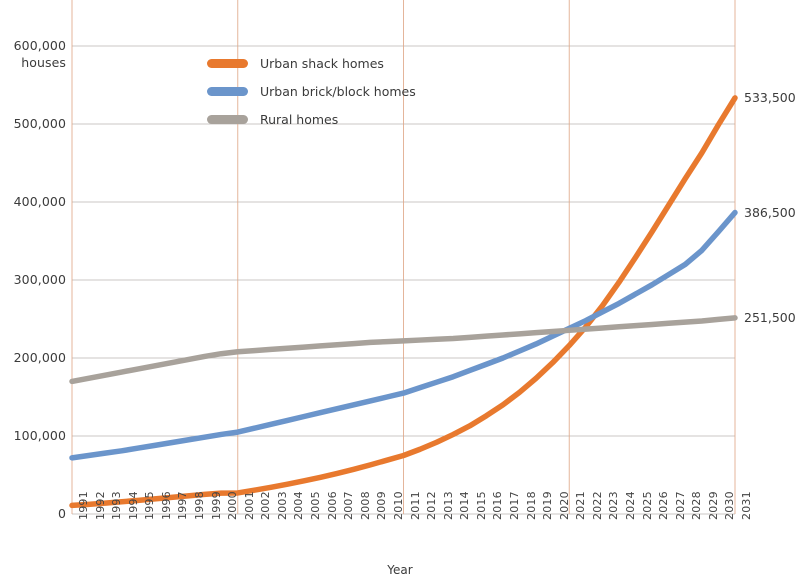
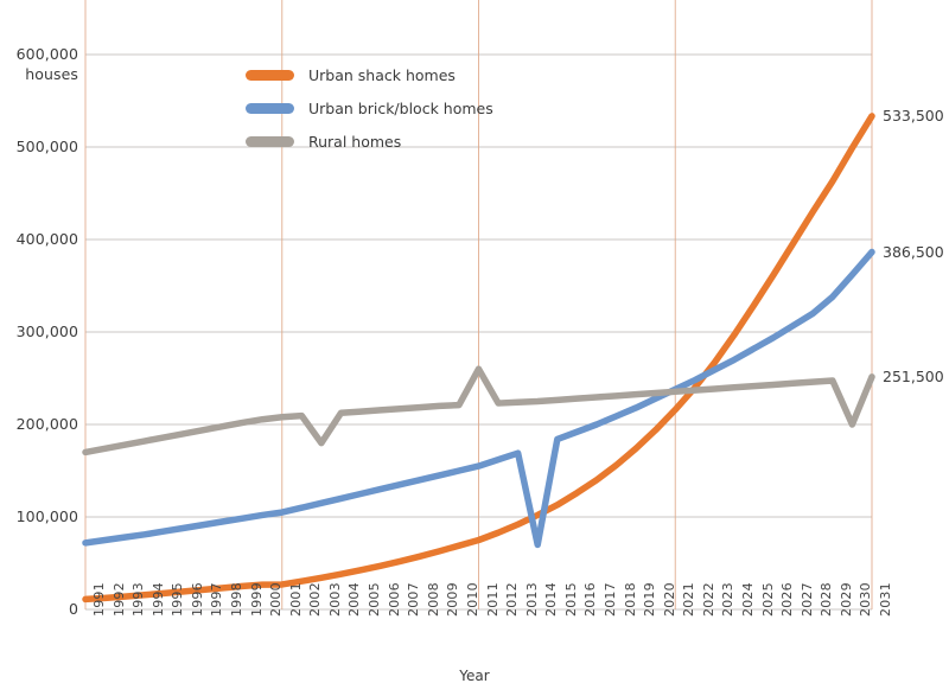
Rural homes/2003: 210000 -> 180000
Rural homes/2011: 220000 -> 260000
Urban brick/block homes/2014: 180000 -> 70000
Rural homes/2030: 250000 -> 200000
